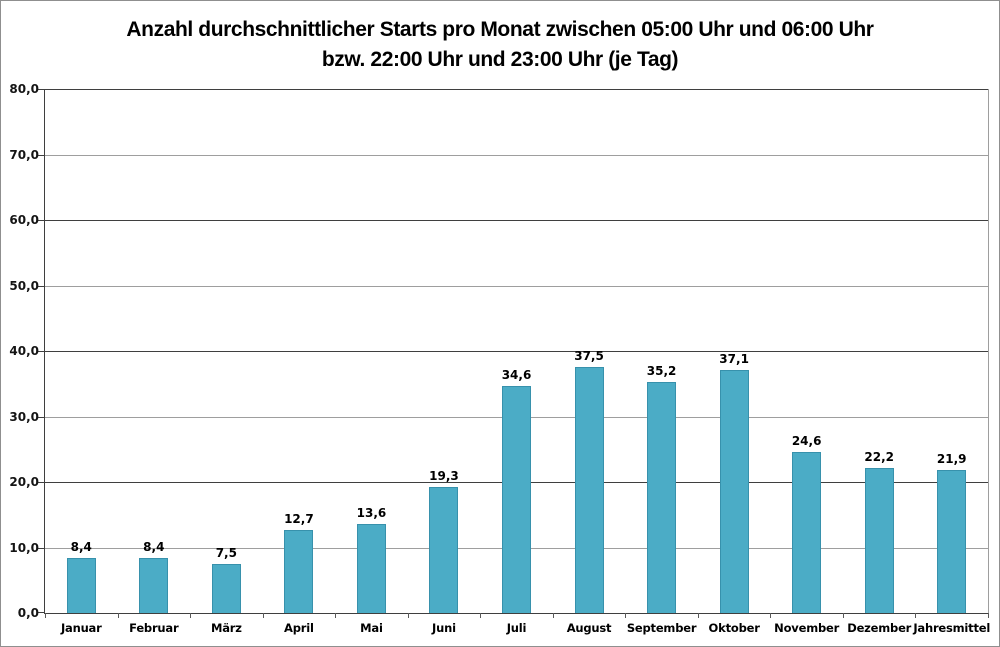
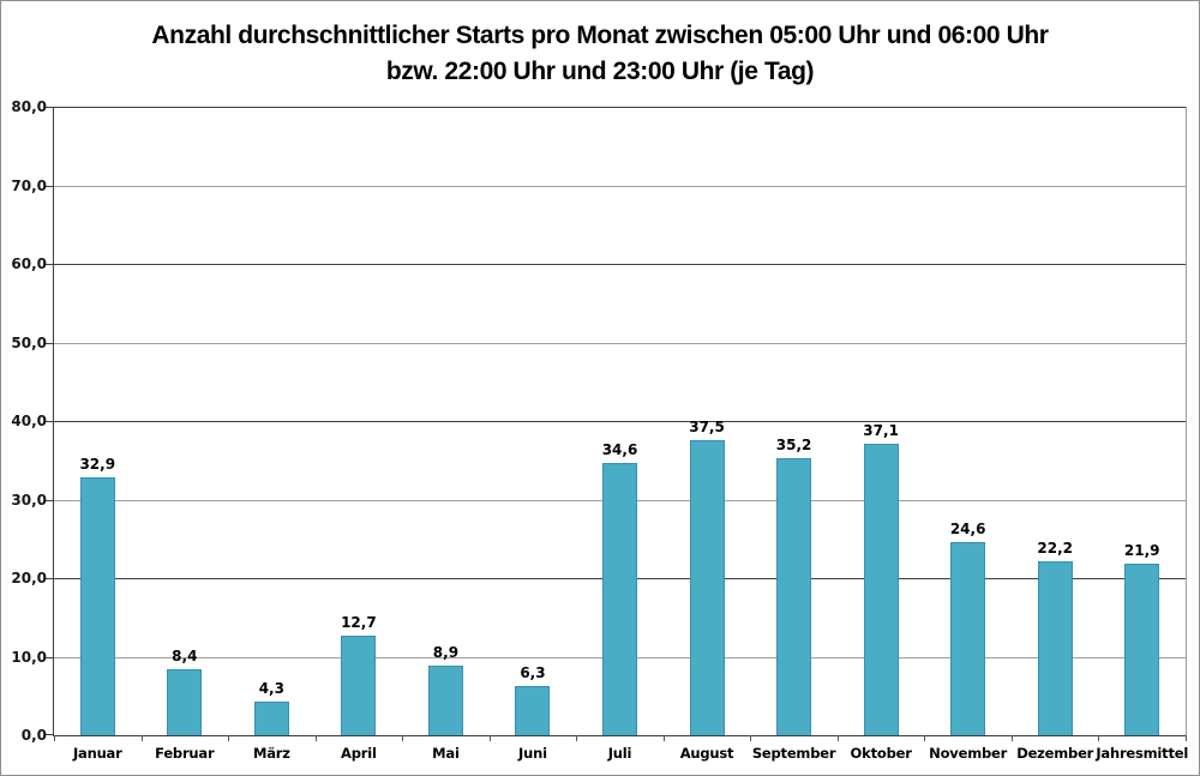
Januar: 8,4 -> 32,9
März: 7,5 -> 4,3
Mai: 13,6 -> 8,9
Juni: 19,3 -> 6,3
